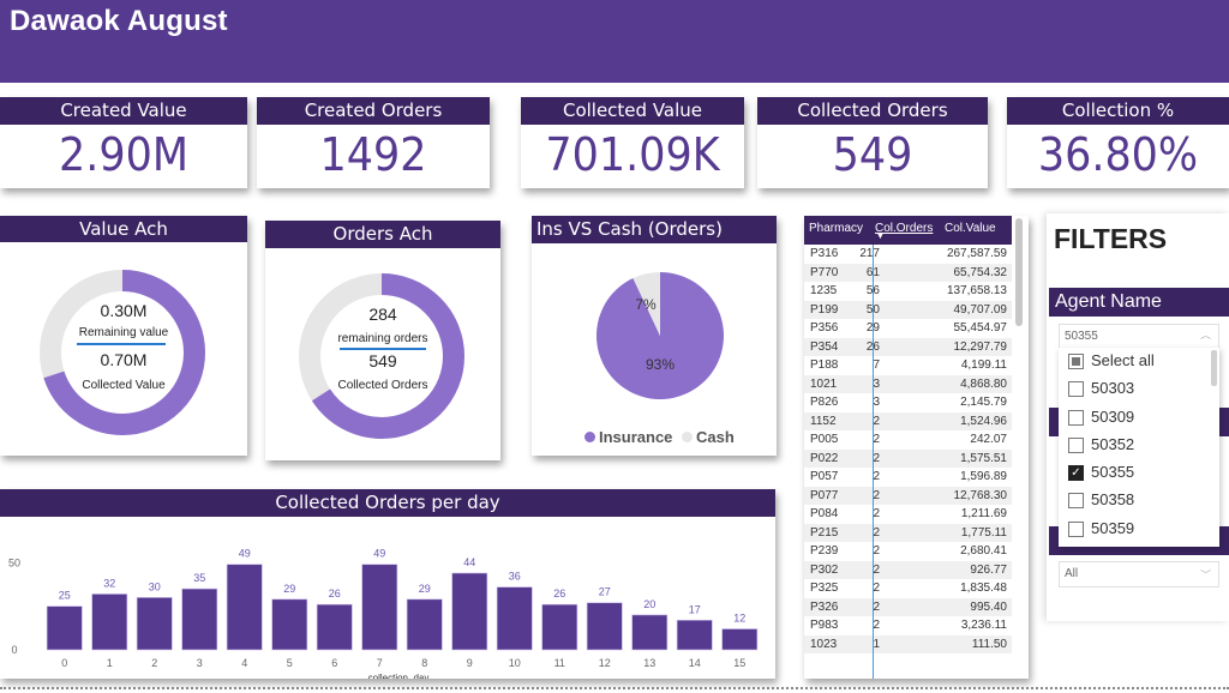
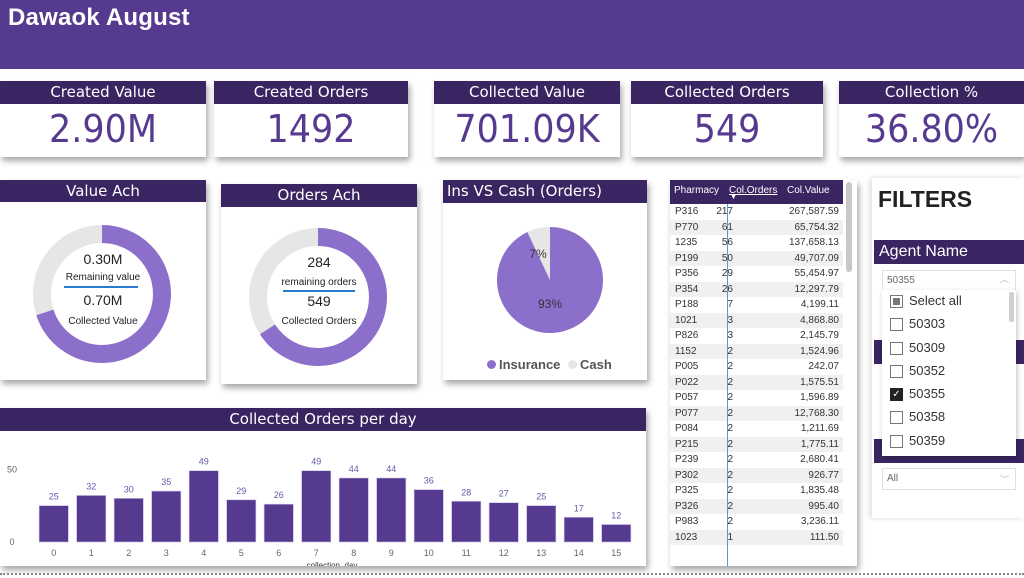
8: 29 -> 44
11: 26 -> 28
13: 20 -> 25
